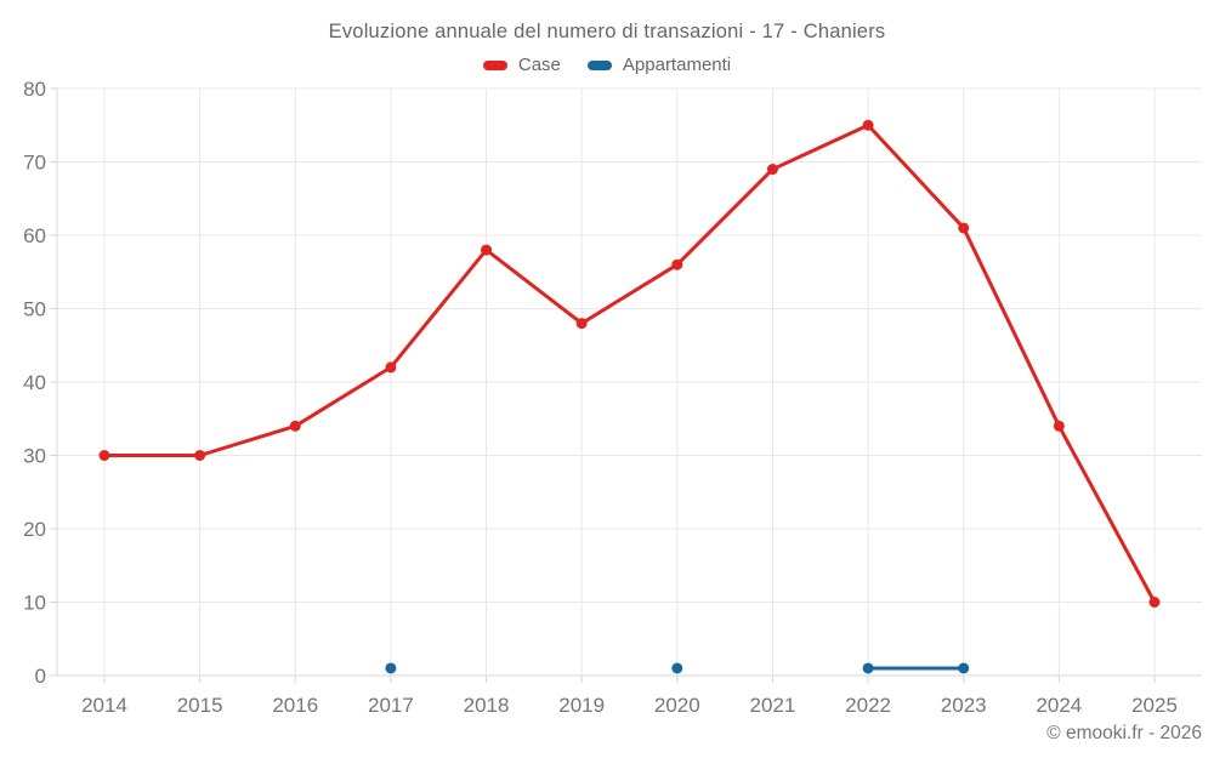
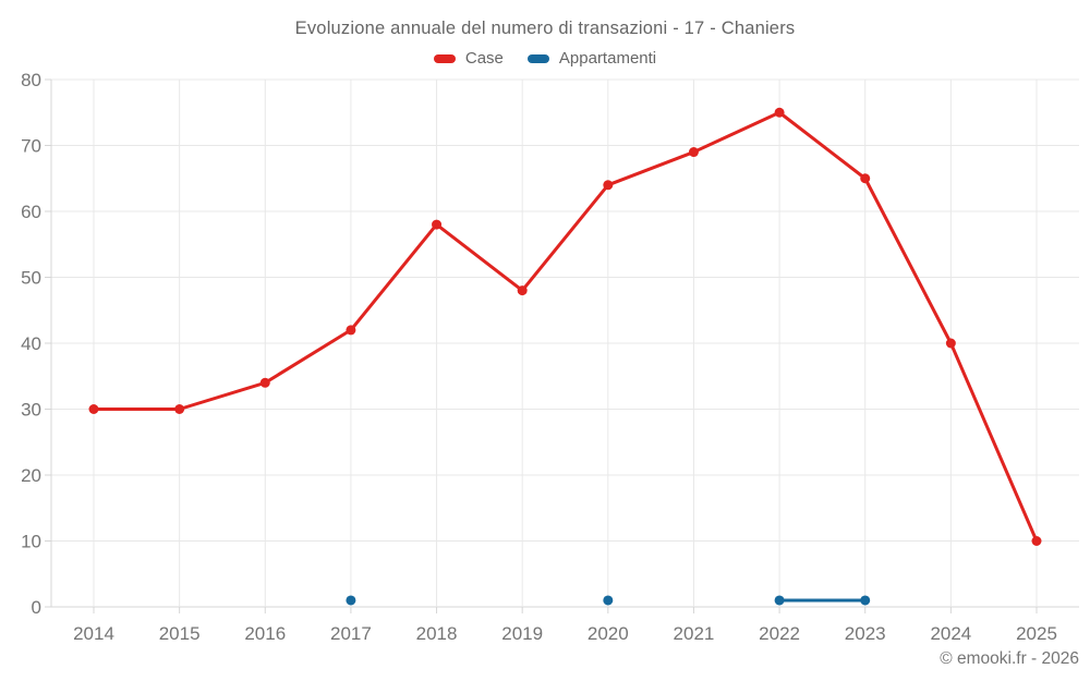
Case/2020: 56 -> 64
Case/2023: 61 -> 65
Case/2024: 34 -> 40
